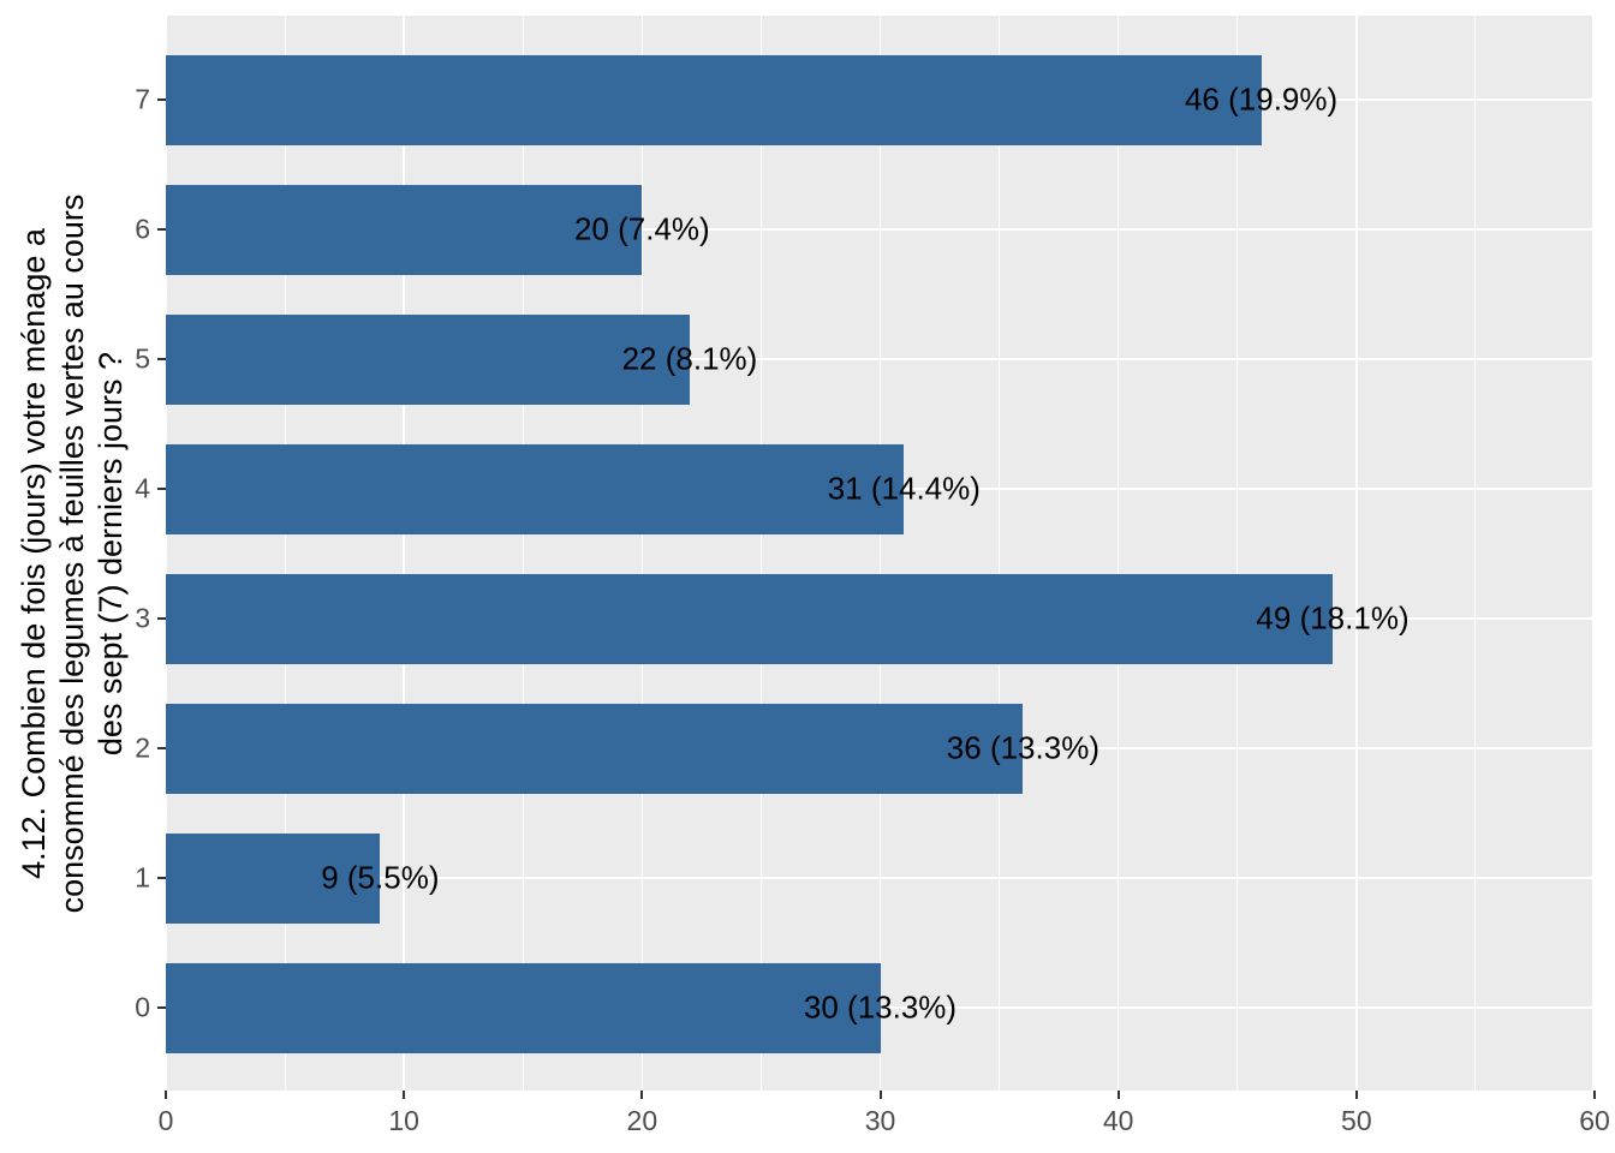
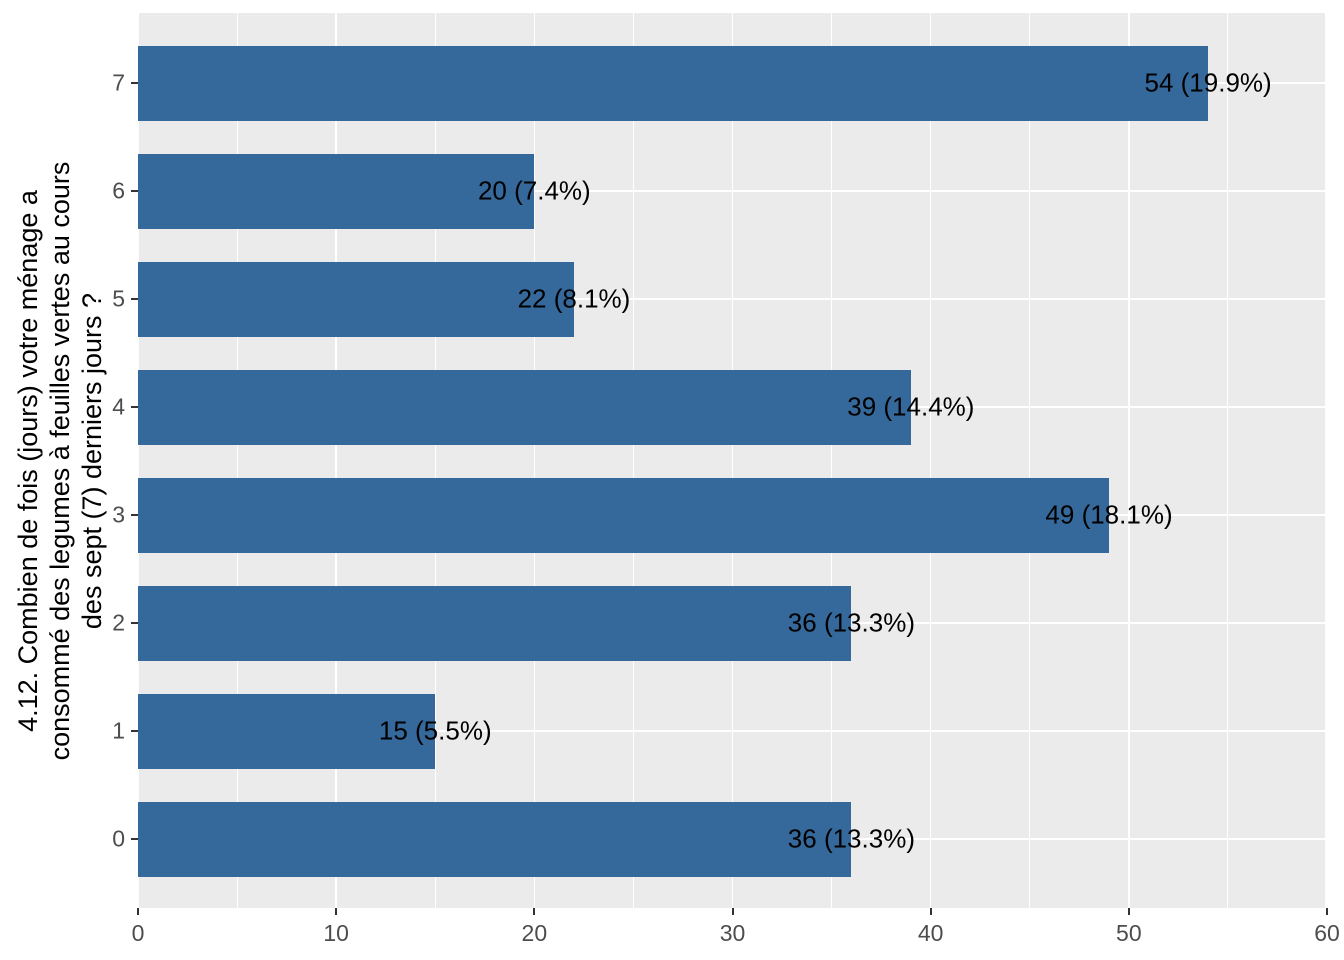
7: 46 -> 54
4: 31 -> 39
1: 9 -> 15
0: 30 -> 36
